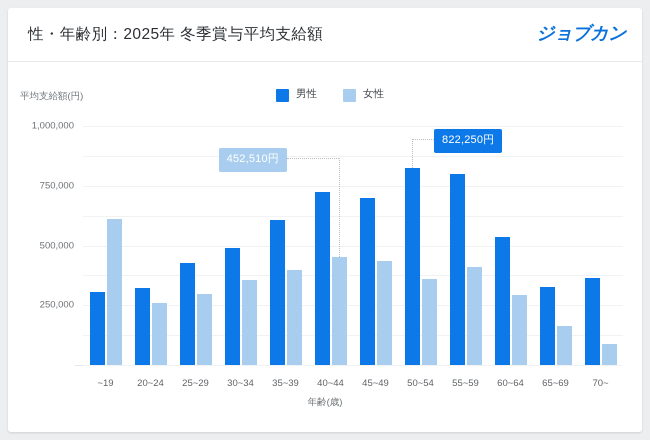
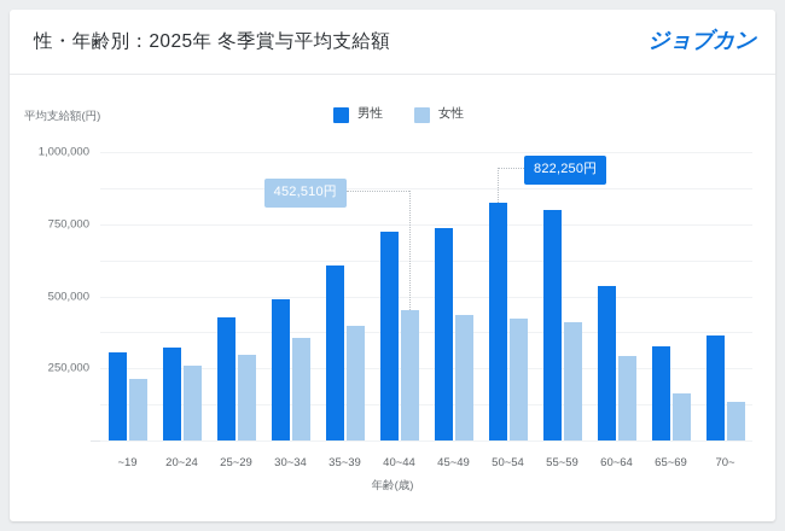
女性/~19: 610000 -> 220000
男性/45~49: 700000 -> 740000
女性/50~54: 360000 -> 420000
女性/70~: 90000 -> 130000
